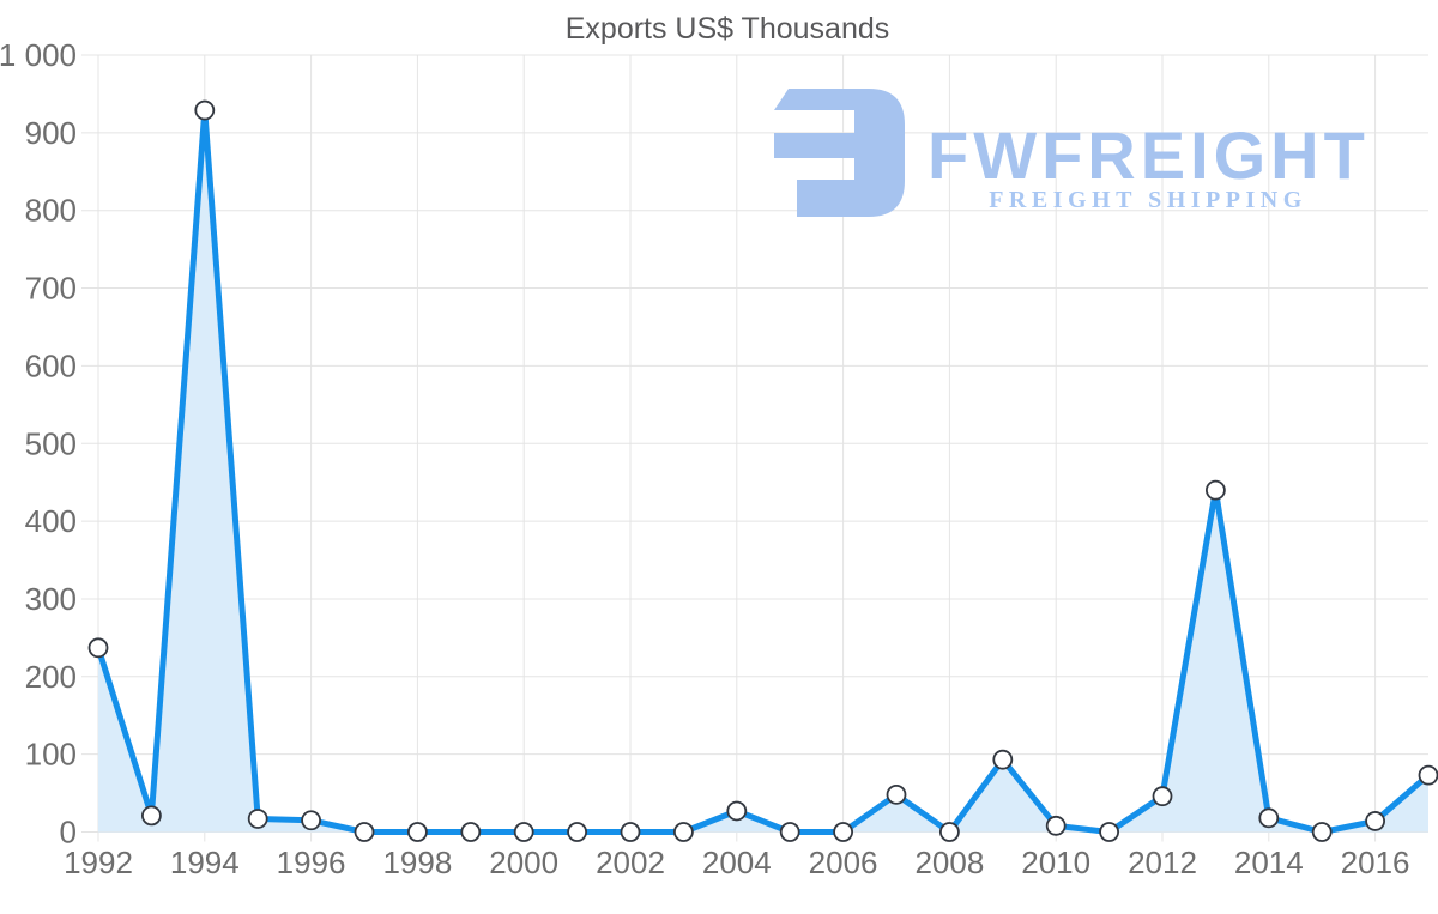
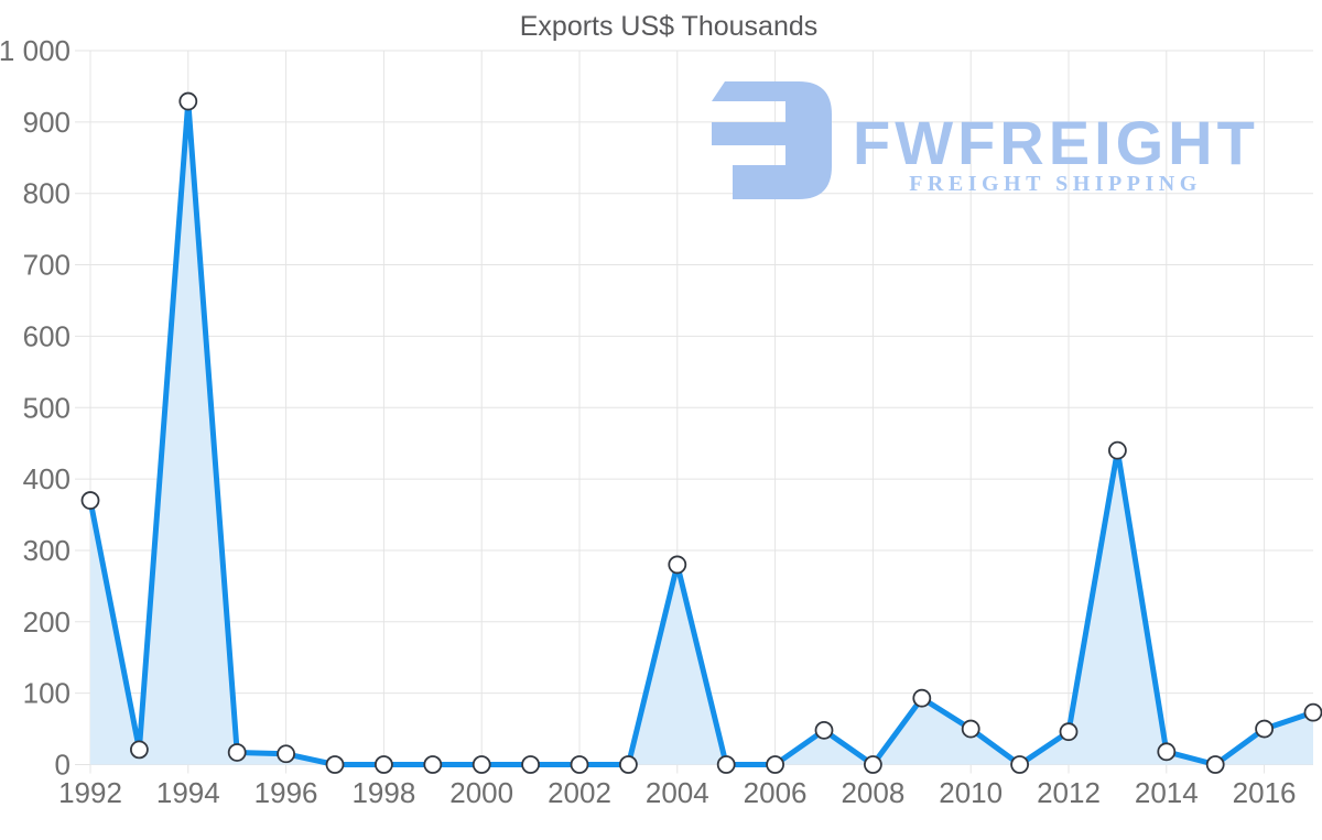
1992: 240 -> 370
2004: 30 -> 280
2010: 10 -> 50
2016: 10 -> 50
